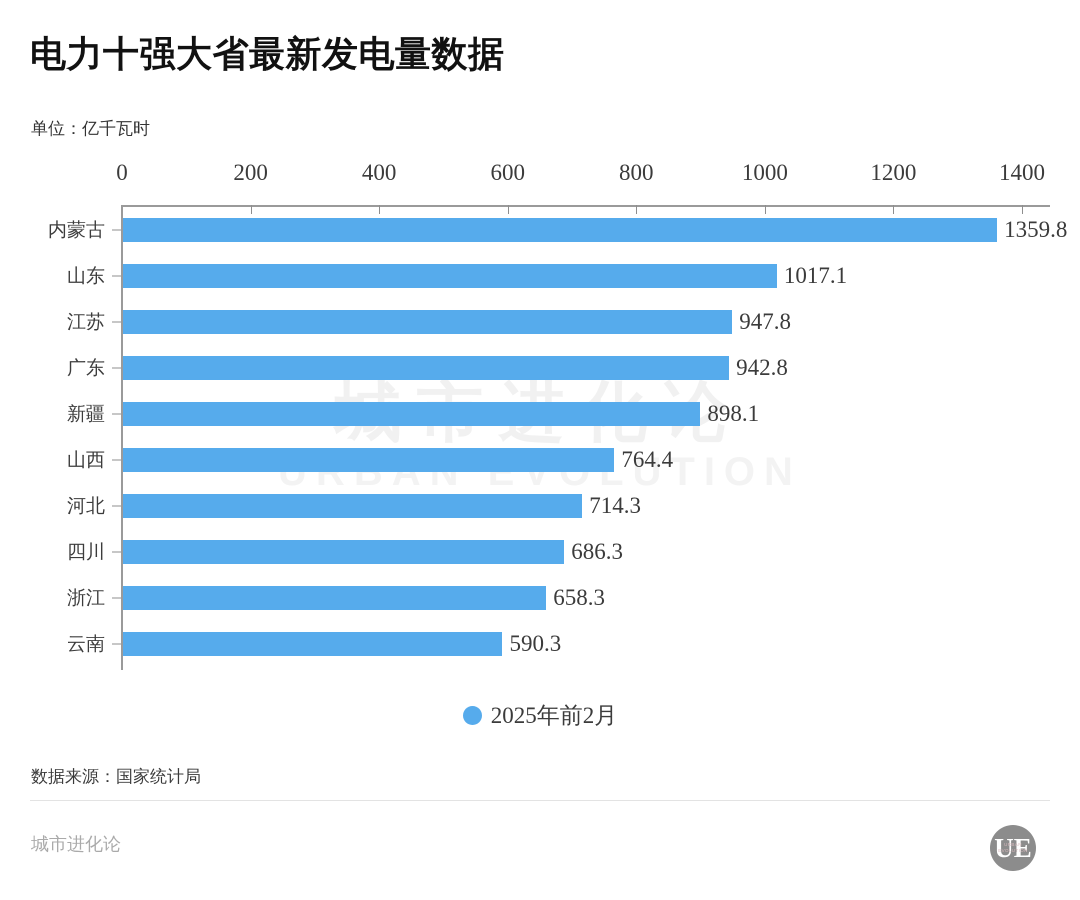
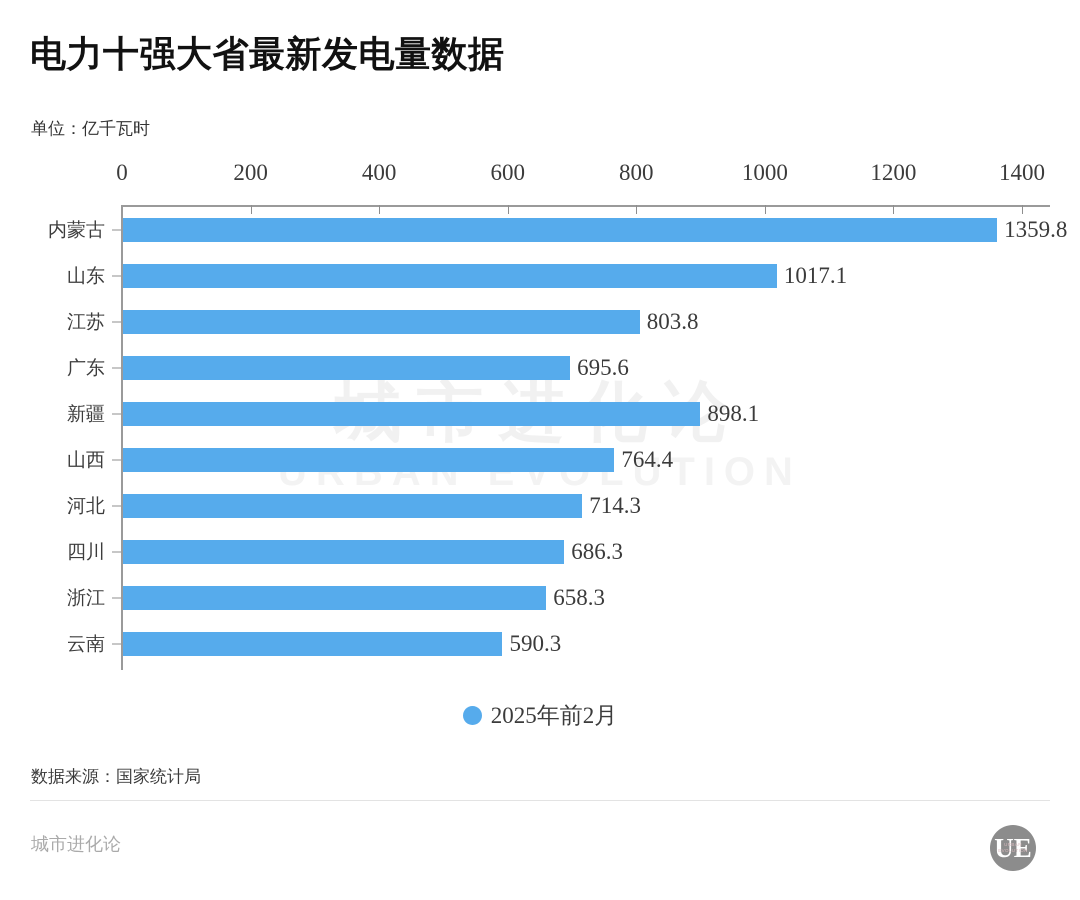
江苏: 947.8 -> 803.8
广东: 942.8 -> 695.6
